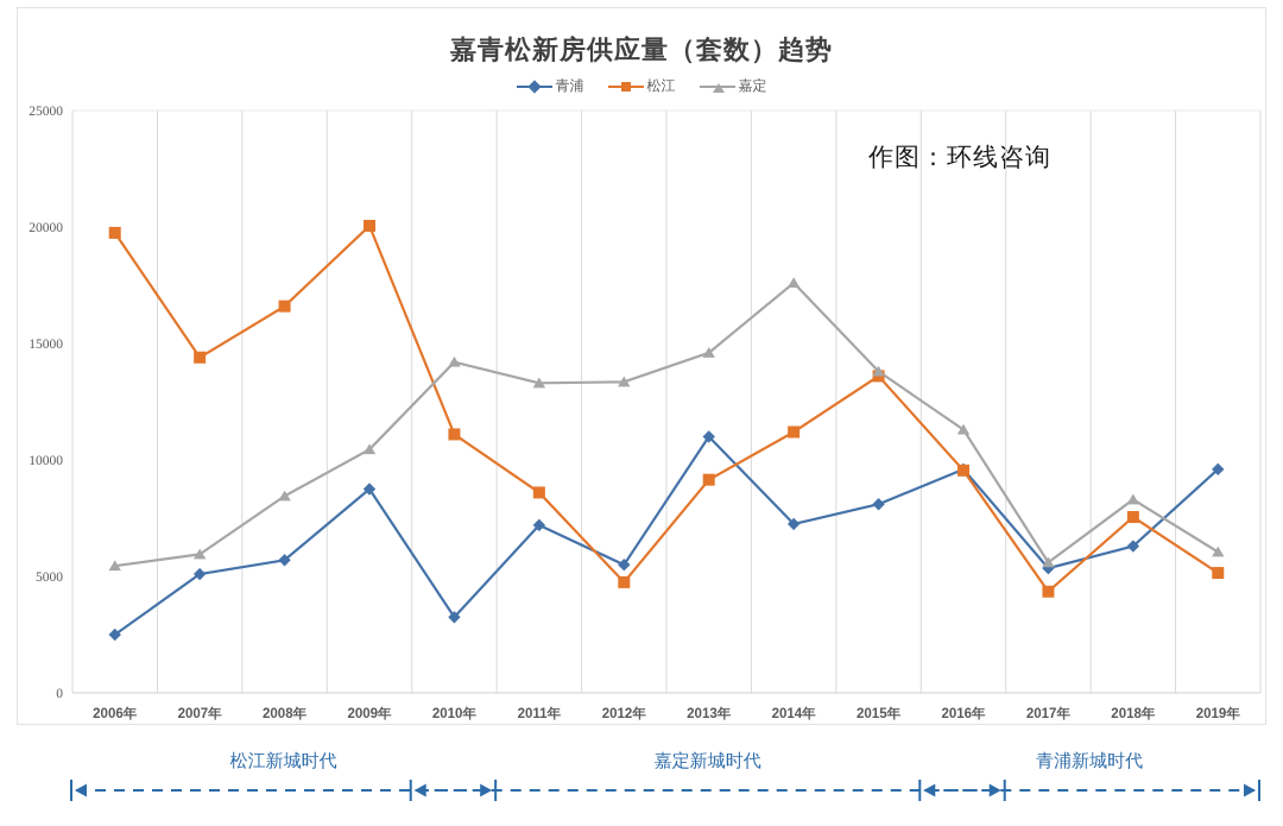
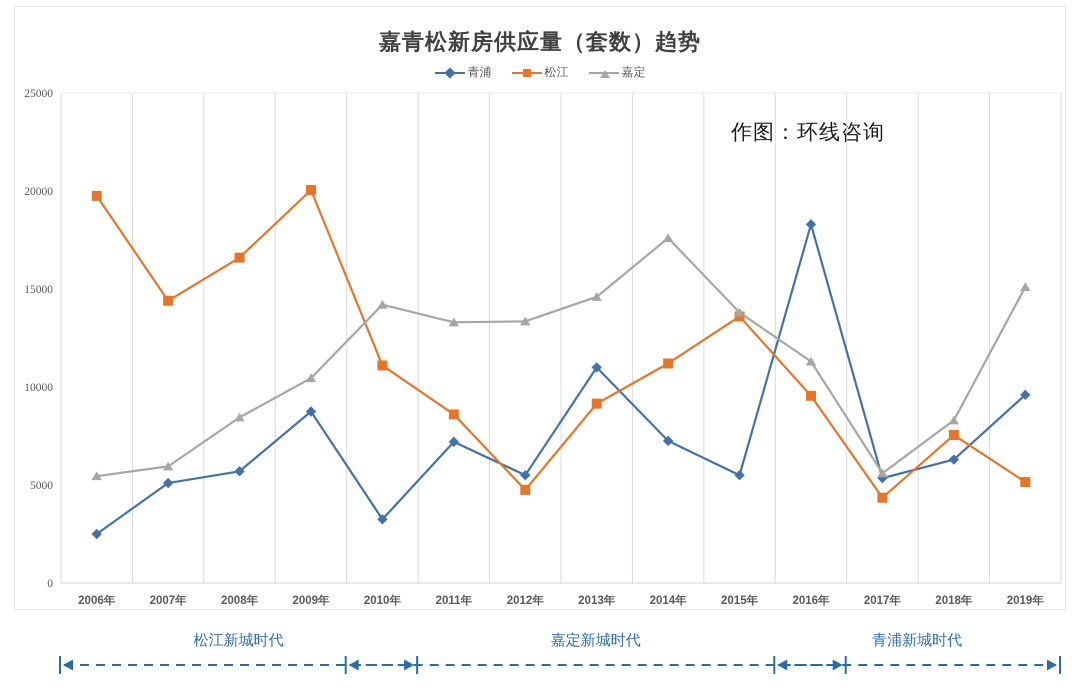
青浦/2015年: 8100 -> 5500
青浦/2016年: 9600 -> 18300
嘉定/2019年: 6000 -> 15100
